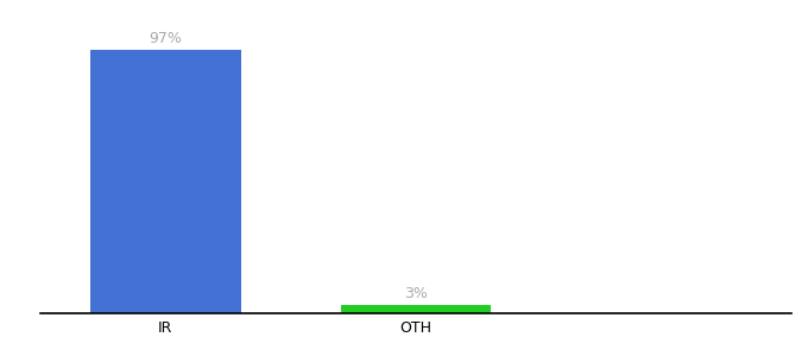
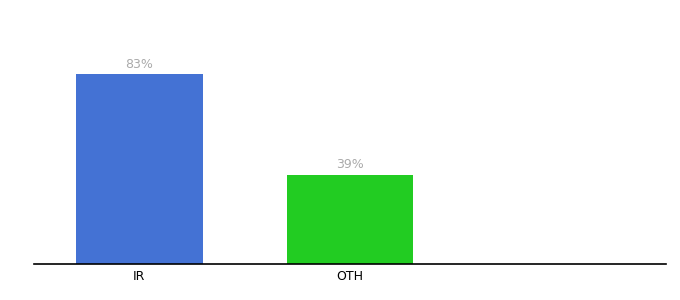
IR: 97% -> 83%
OTH: 3% -> 39%
